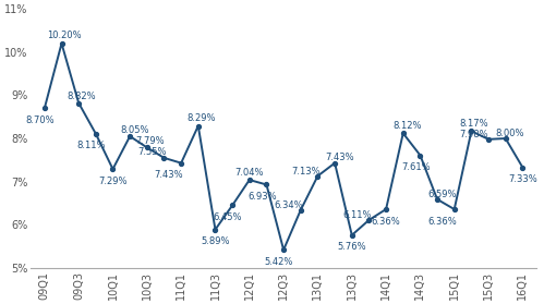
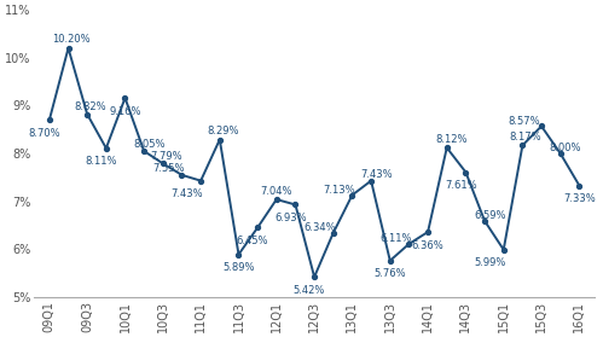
10Q1: 7.29% -> 9.16%
15Q1: 6.36% -> 5.99%
15Q3: 7.98% -> 8.57%
